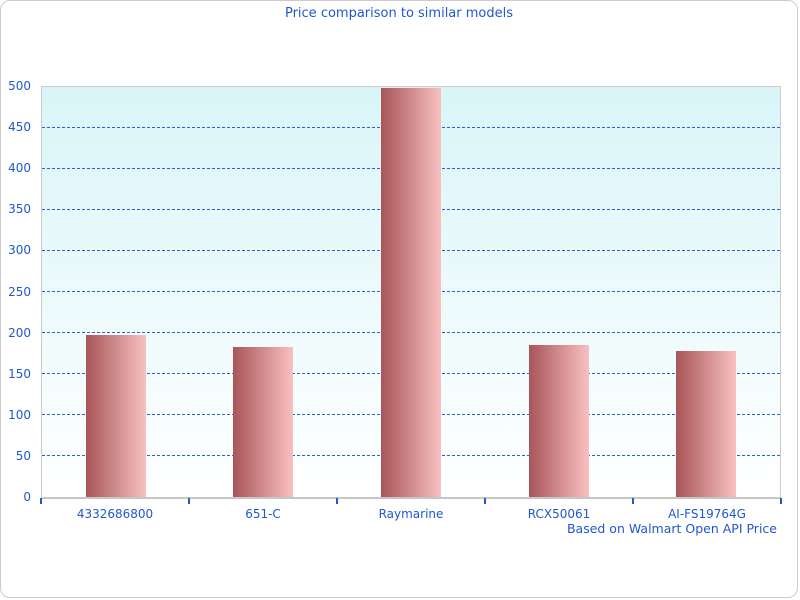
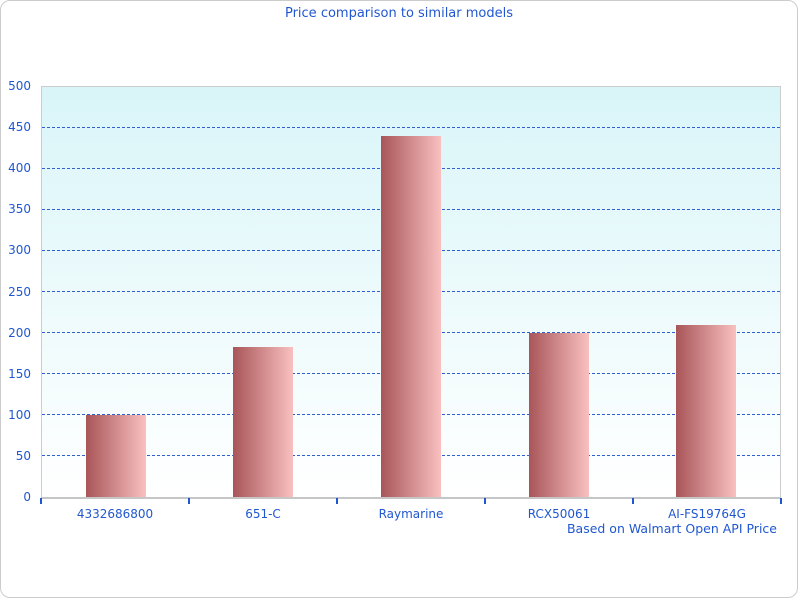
4332686800: 200 -> 100
Raymarine: 500 -> 440
RCX50061: 180 -> 200
AI-FS19764G: 180 -> 210
